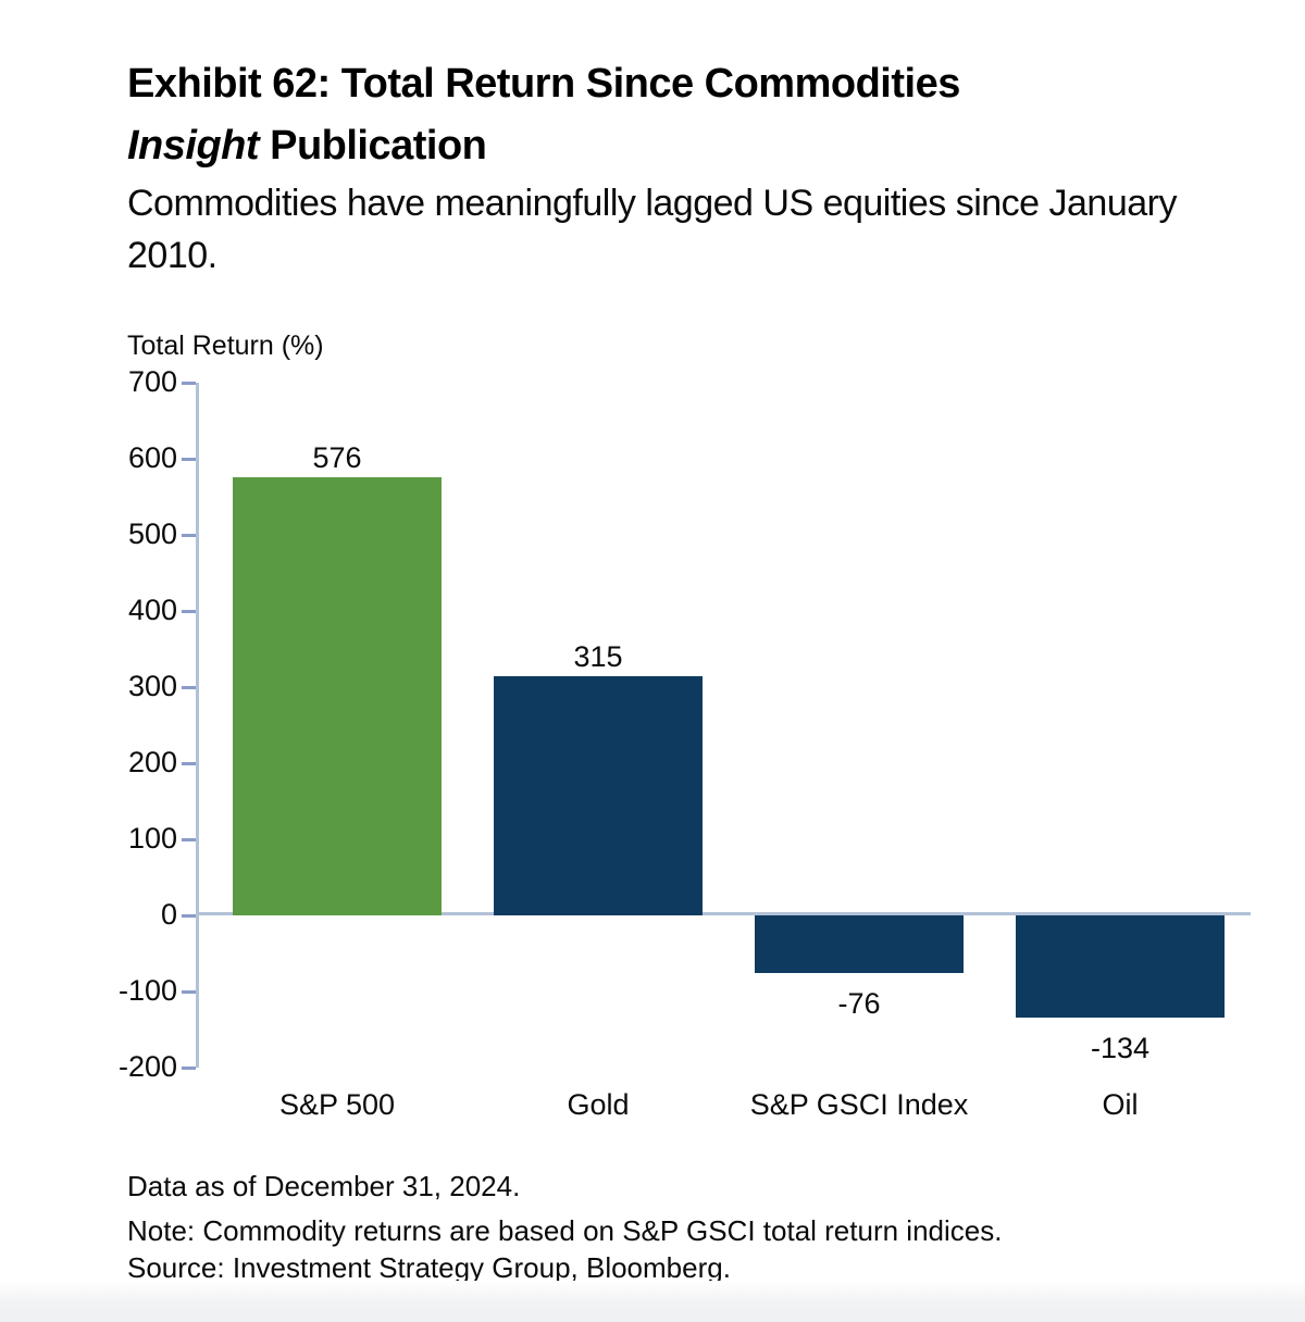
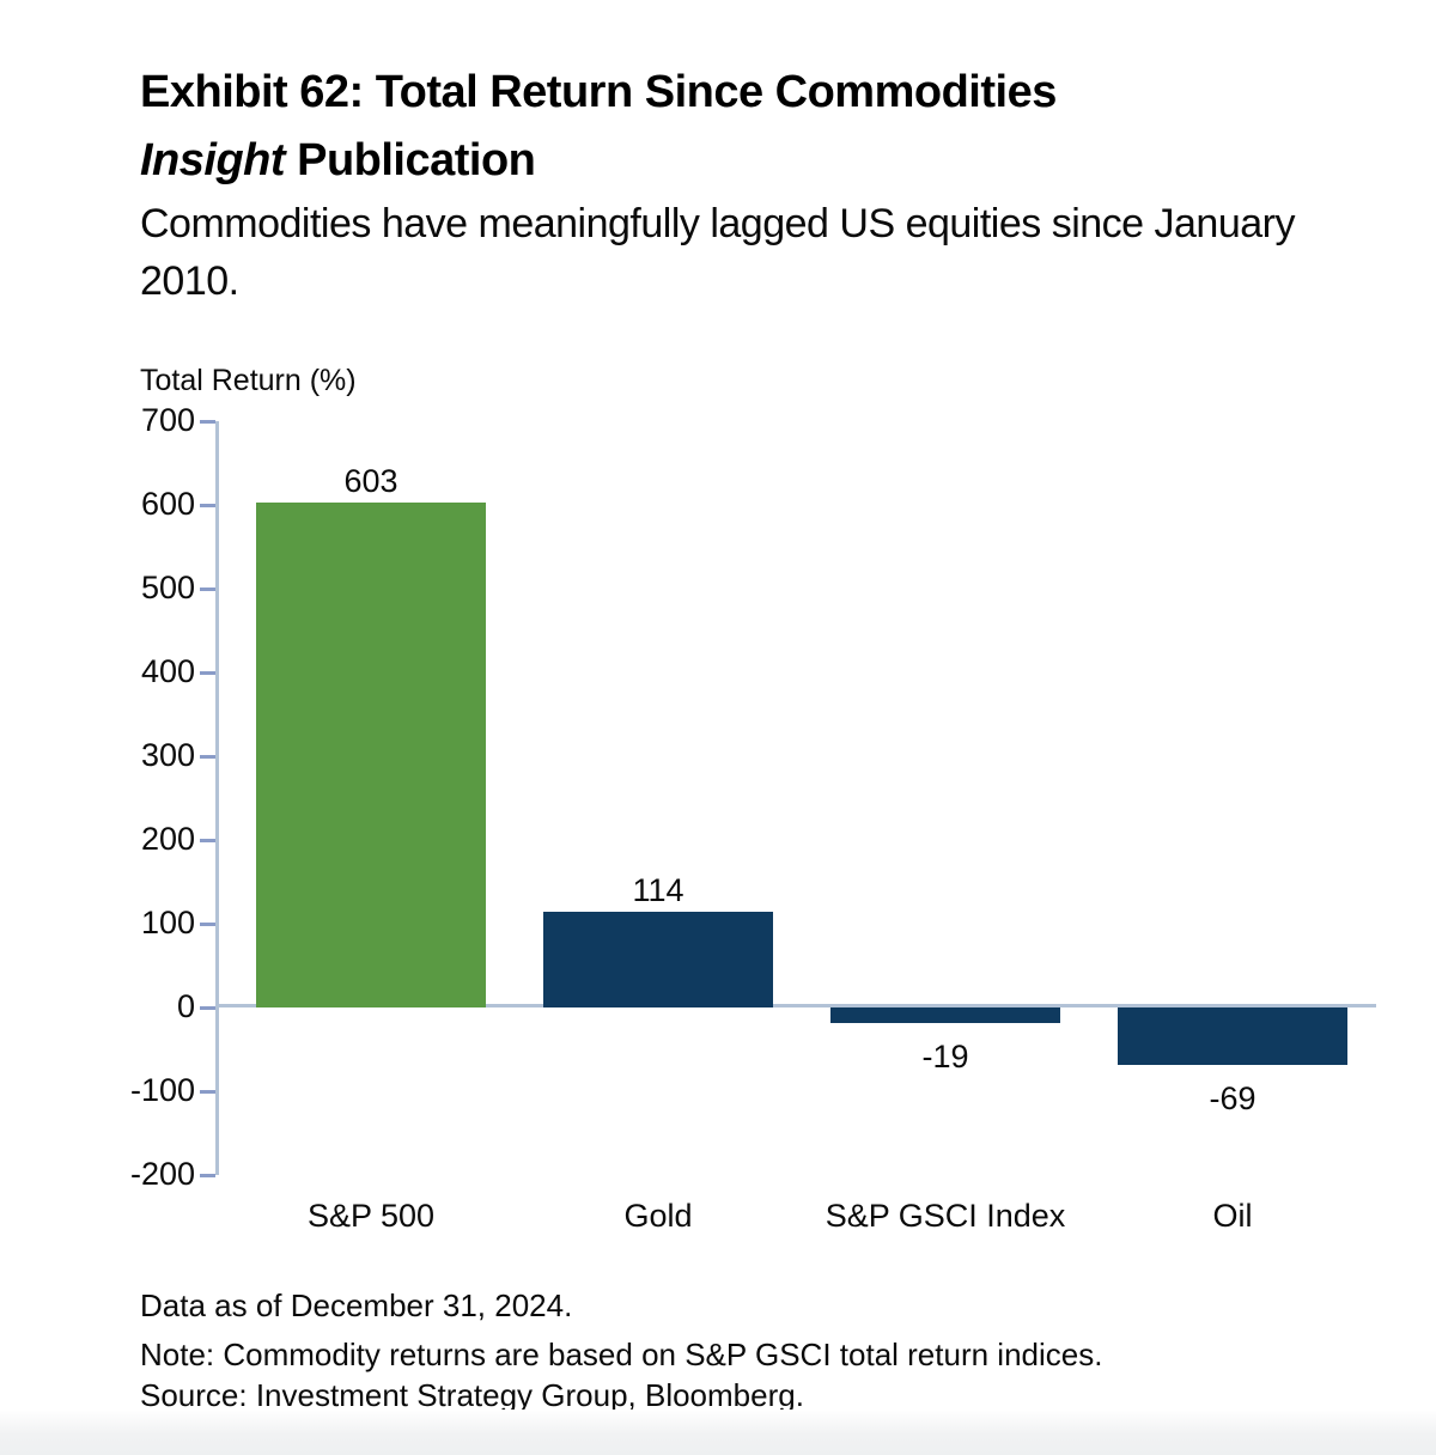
S&P 500: 576 -> 603
Gold: 315 -> 114
S&P GSCI Index: -76 -> -19
Oil: -134 -> -69
